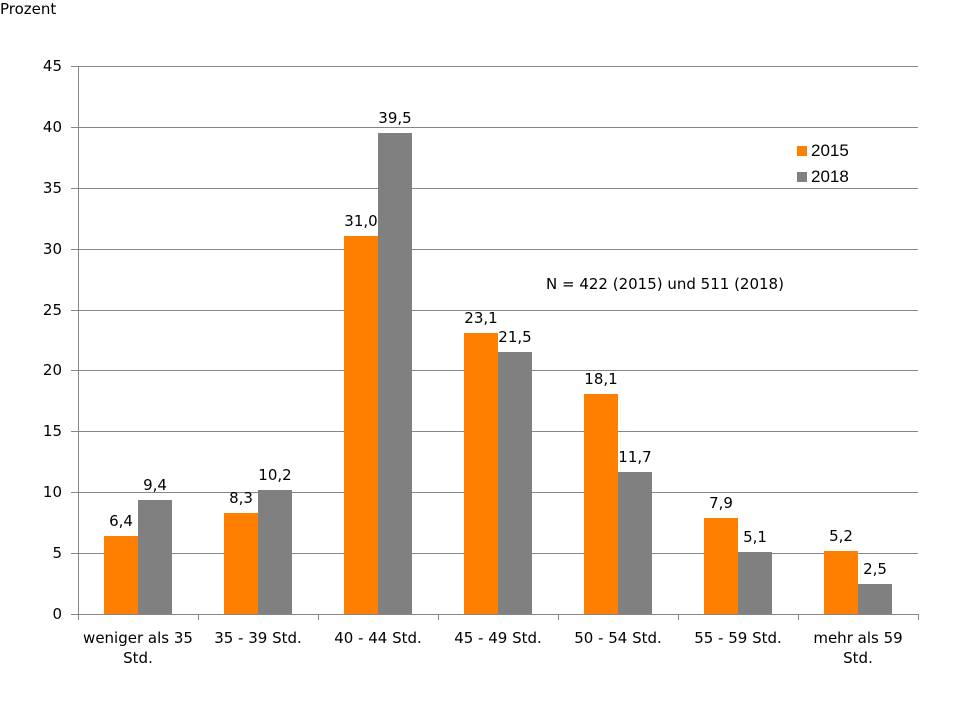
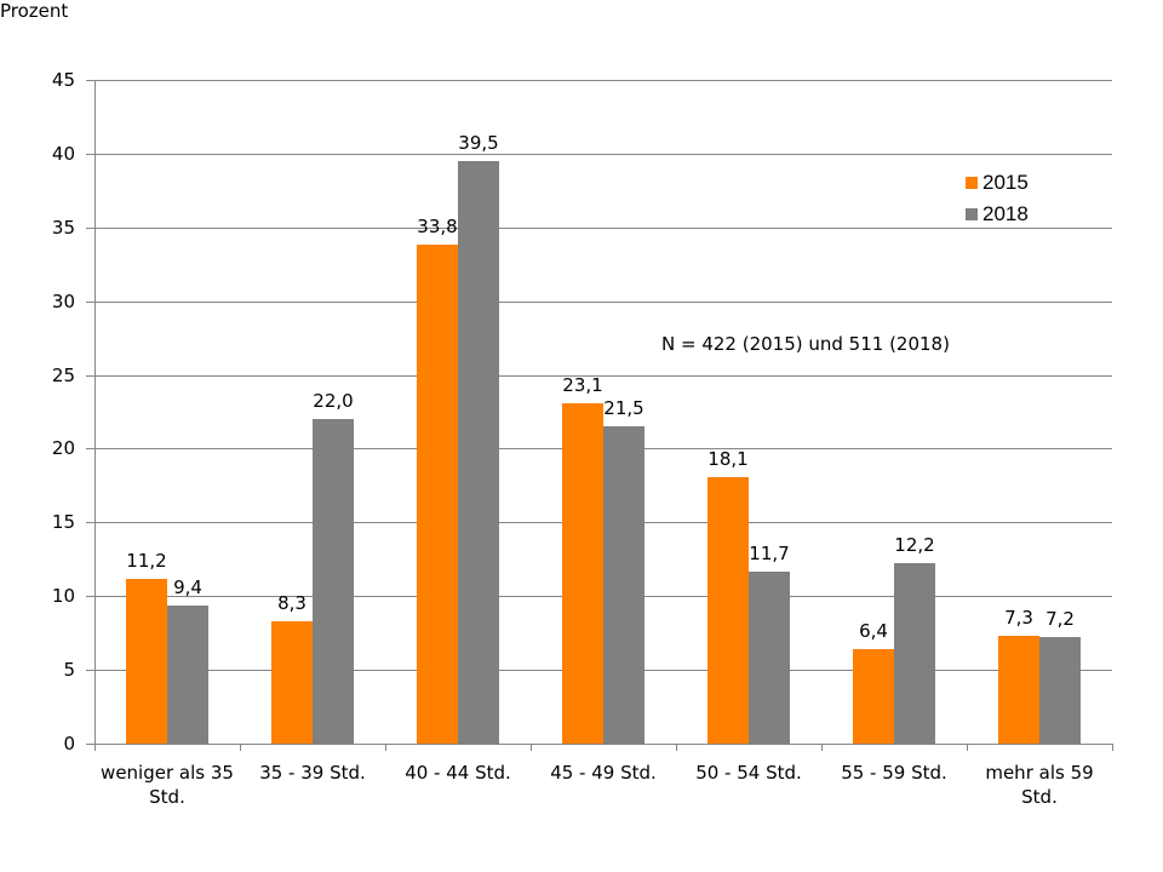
2015/weniger als 35 Std.: 6,4 -> 11,2
2018/35 - 39 Std.: 10,2 -> 22,0
2015/40 - 44 Std.: 31,0 -> 33,8
2015/55 - 59 Std.: 7,9 -> 6,4
2018/55 - 59 Std.: 5,1 -> 12,2
2015/mehr als 59 Std.: 5,2 -> 7,3
2018/mehr als 59 Std.: 2,5 -> 7,2
